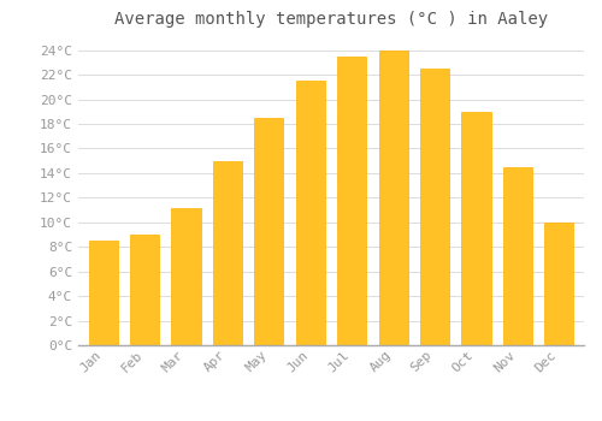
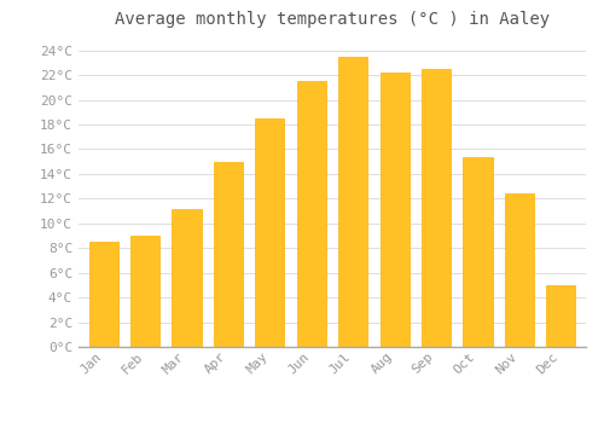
Aug: 24.0°C -> 22.2°C
Oct: 19.0°C -> 15.4°C
Nov: 14.5°C -> 12.4°C
Dec: 10.0°C -> 5.0°C
